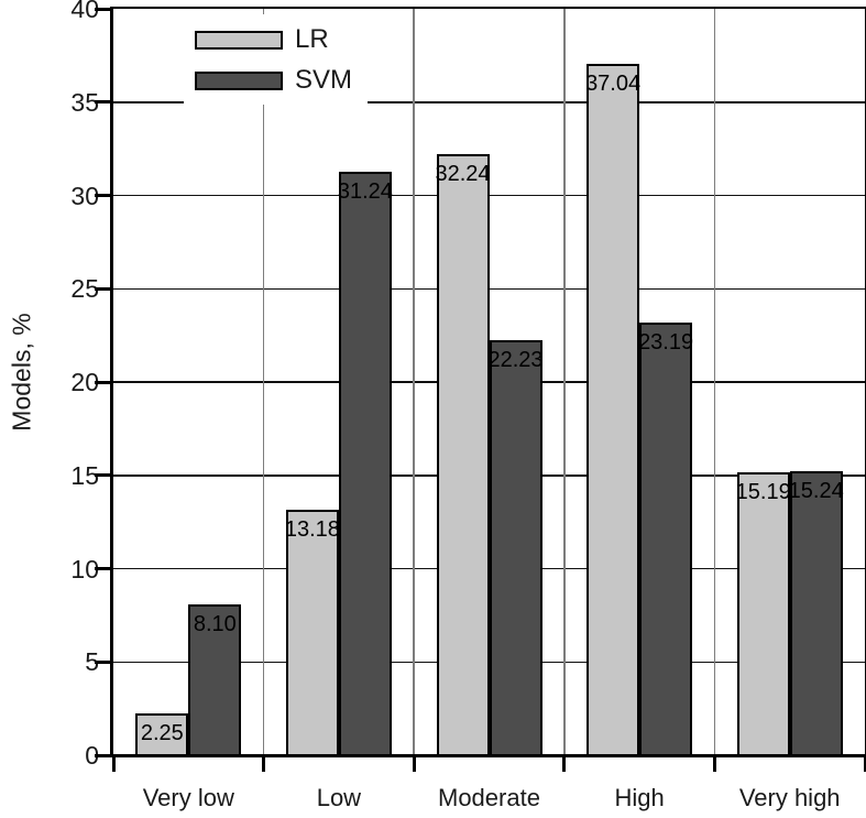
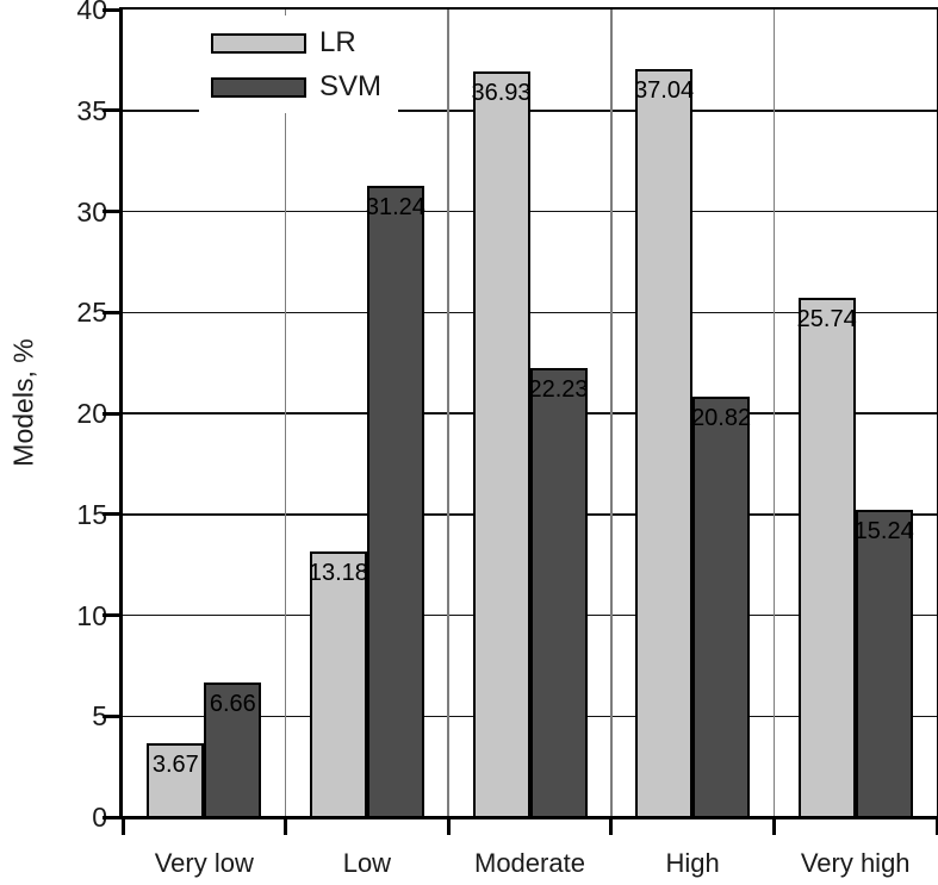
LR/Very low: 2.25 -> 3.67
SVM/Very low: 8.10 -> 6.66
LR/Moderate: 32.24 -> 36.93
SVM/High: 23.19 -> 20.82
LR/Very high: 15.19 -> 25.74
